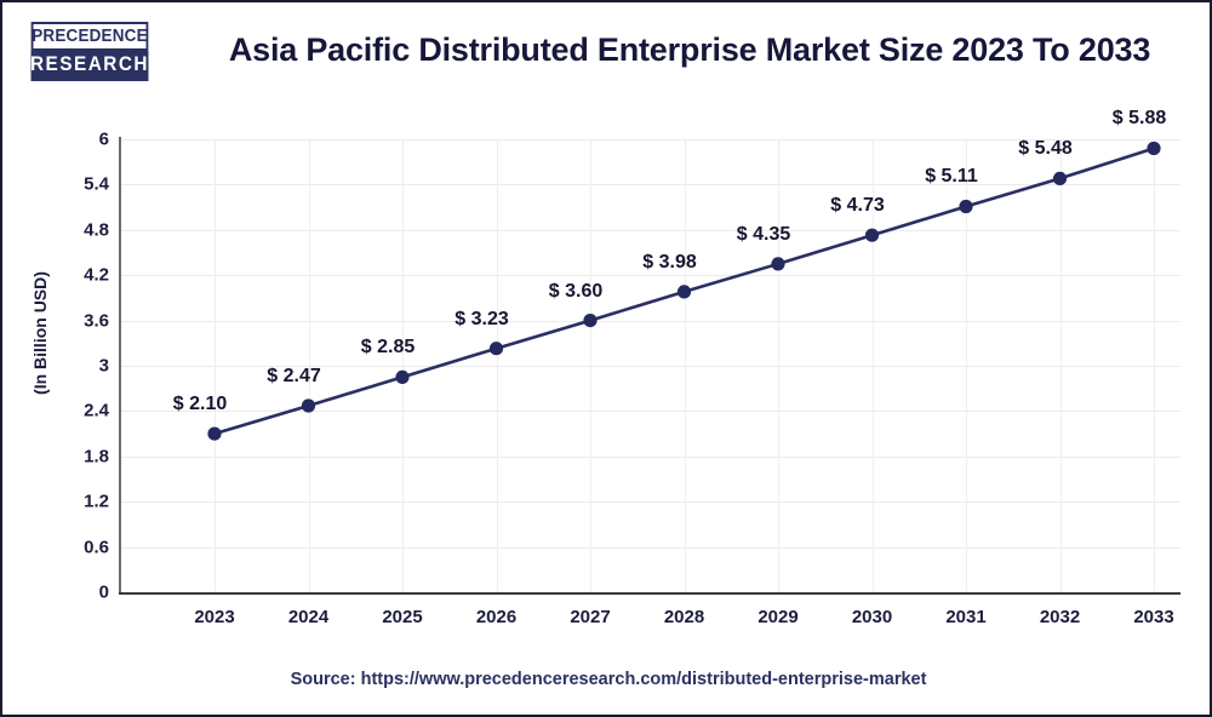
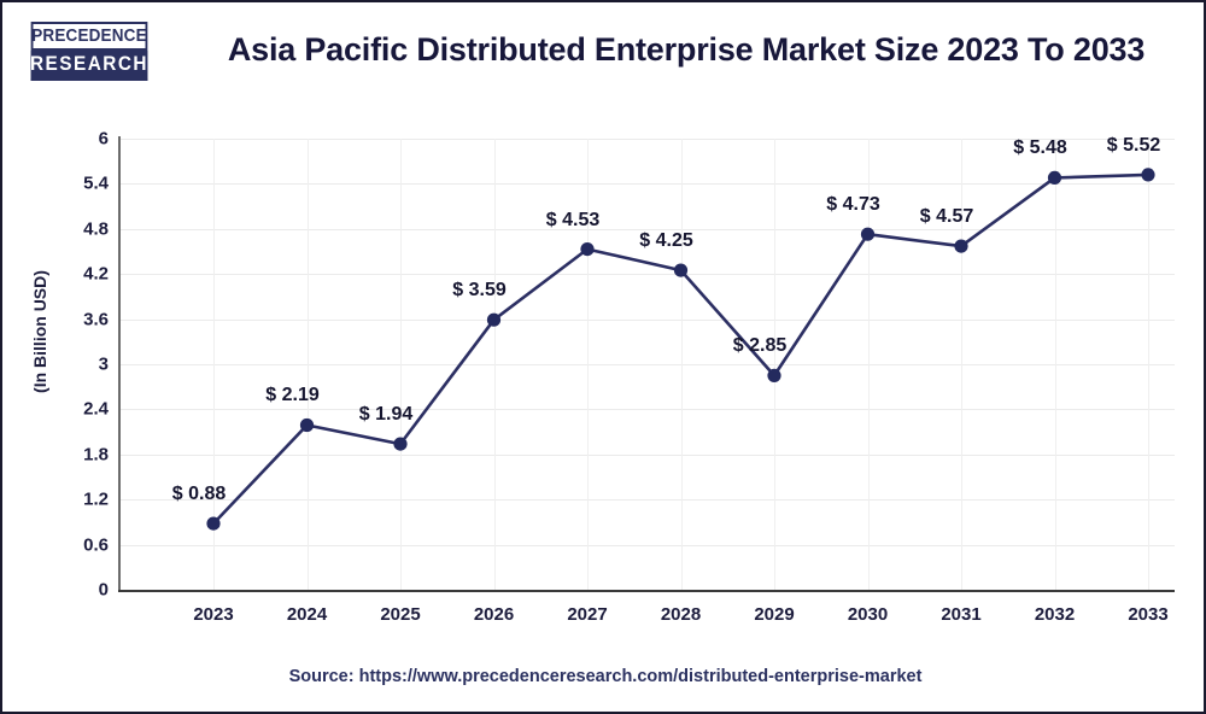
2023: 2.10 -> 0.88
2024: 2.47 -> 2.19
2025: 2.85 -> 1.94
2026: 3.23 -> 3.59
2027: 3.60 -> 4.53
2028: 3.98 -> 4.25
2029: 4.35 -> 2.85
2031: 5.11 -> 4.57
2033: 5.88 -> 5.52
